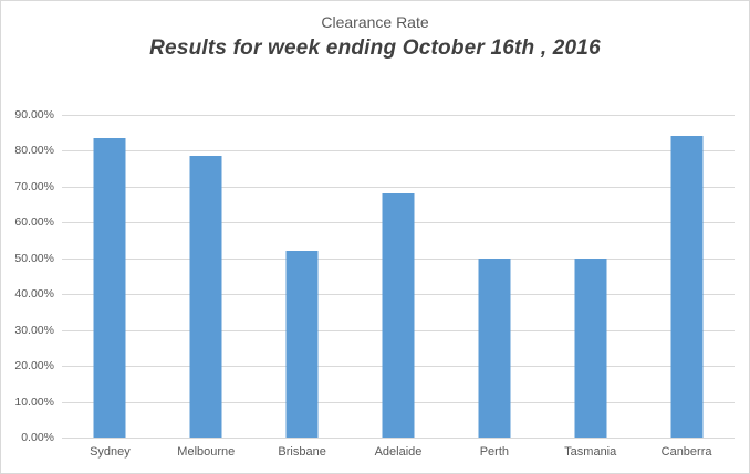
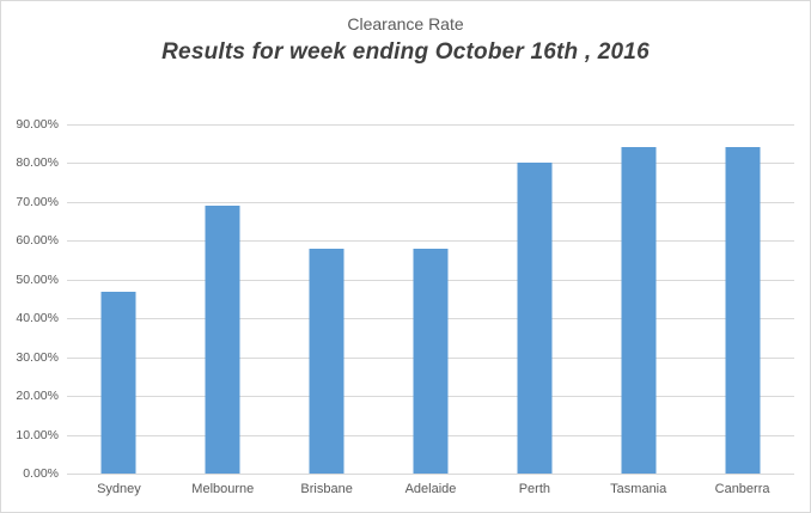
Sydney: 83% -> 47%
Melbourne: 78% -> 69%
Brisbane: 52% -> 58%
Adelaide: 68% -> 58%
Perth: 50% -> 80%
Tasmania: 50% -> 84%
